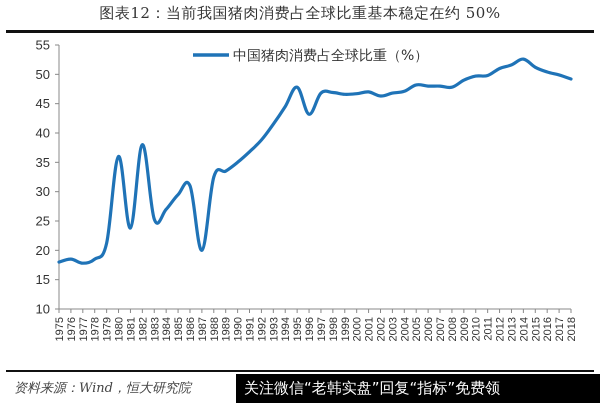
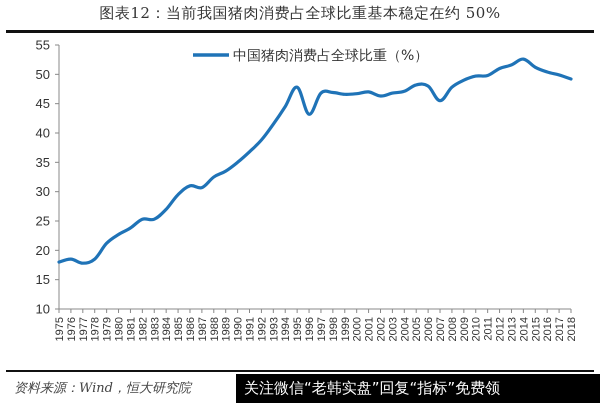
1980: 36 -> 23
1982: 38 -> 25
1987: 20 -> 31
2007: 48 -> 46
